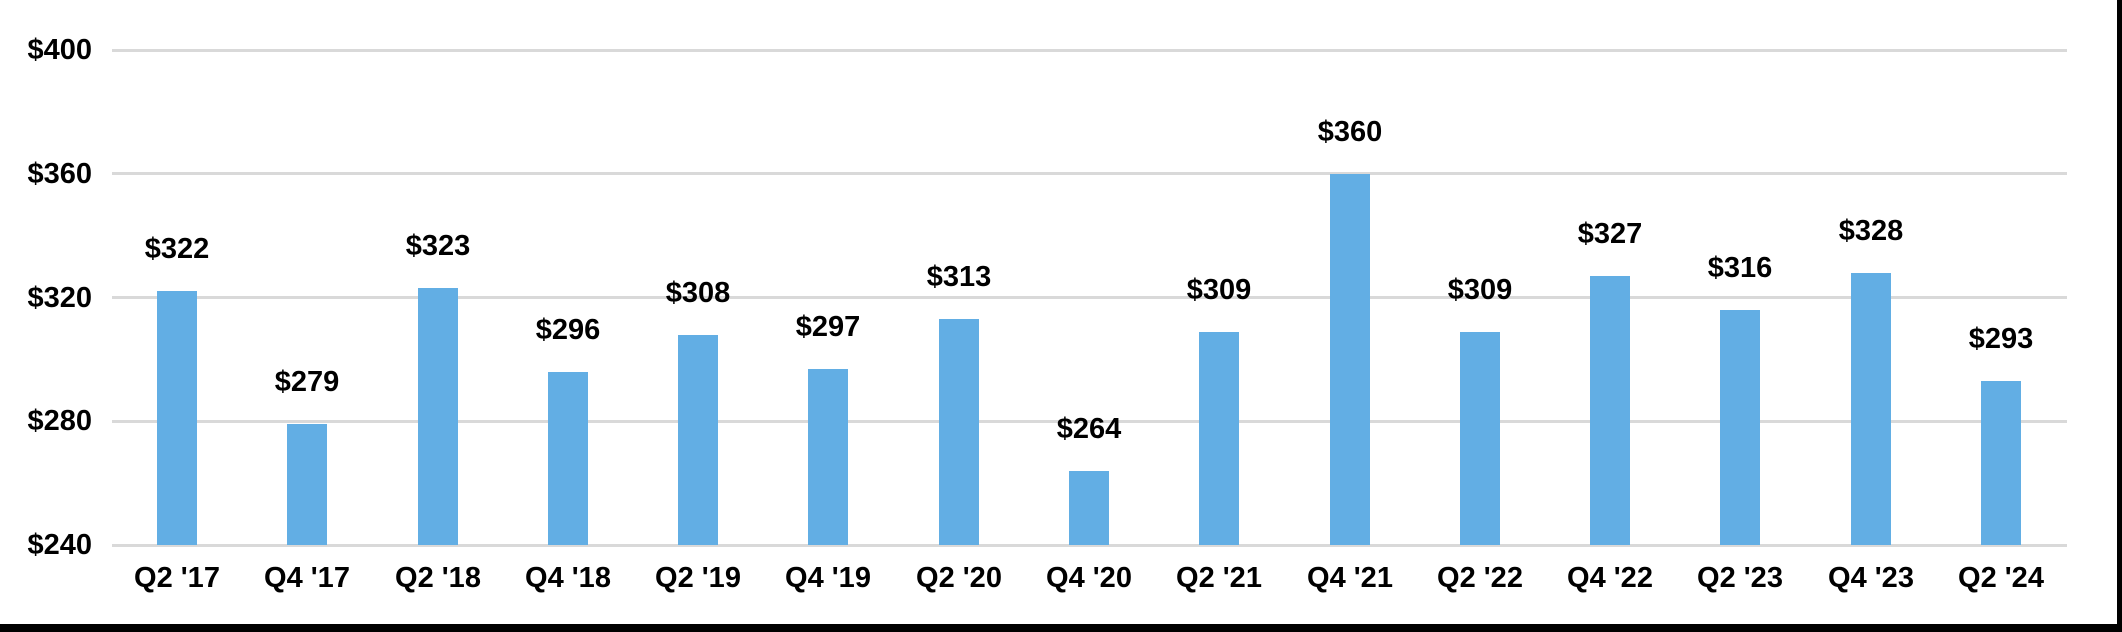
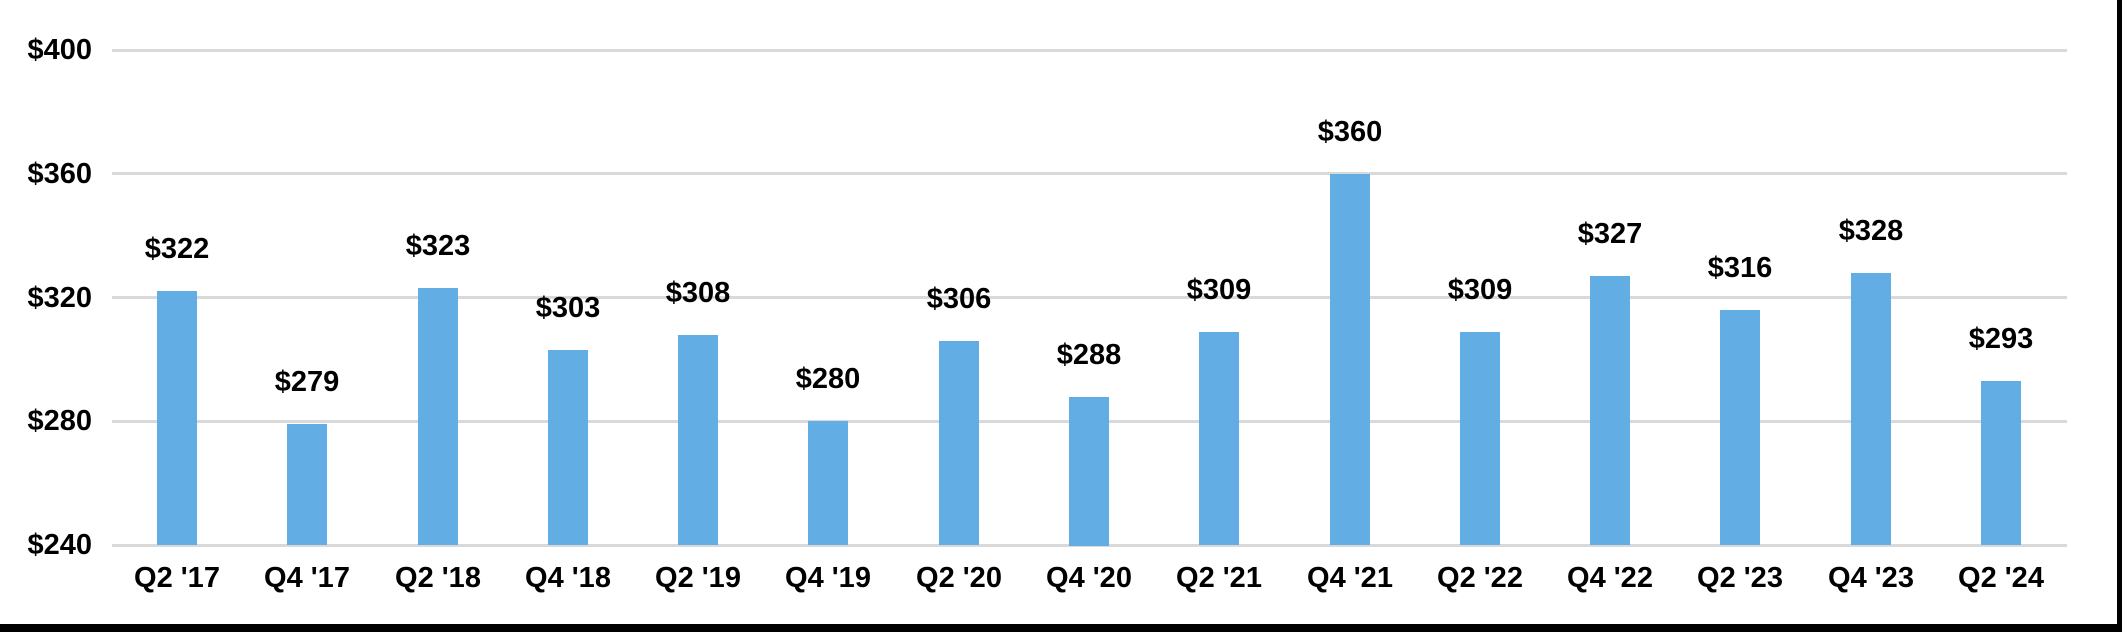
Q4 '18: $296 -> $303
Q4 '19: $297 -> $280
Q2 '20: $313 -> $306
Q4 '20: $264 -> $288
